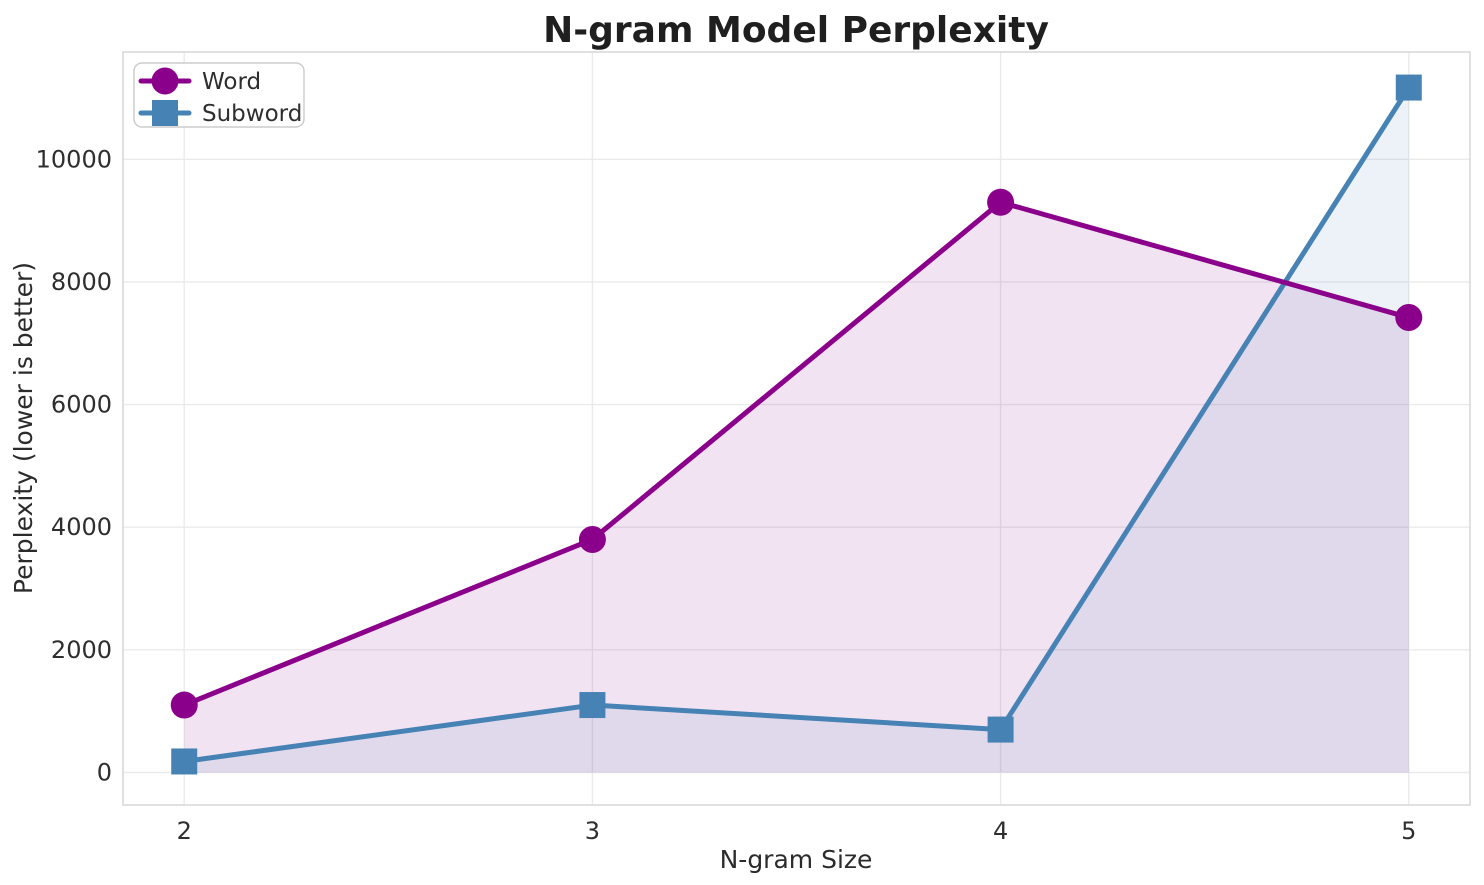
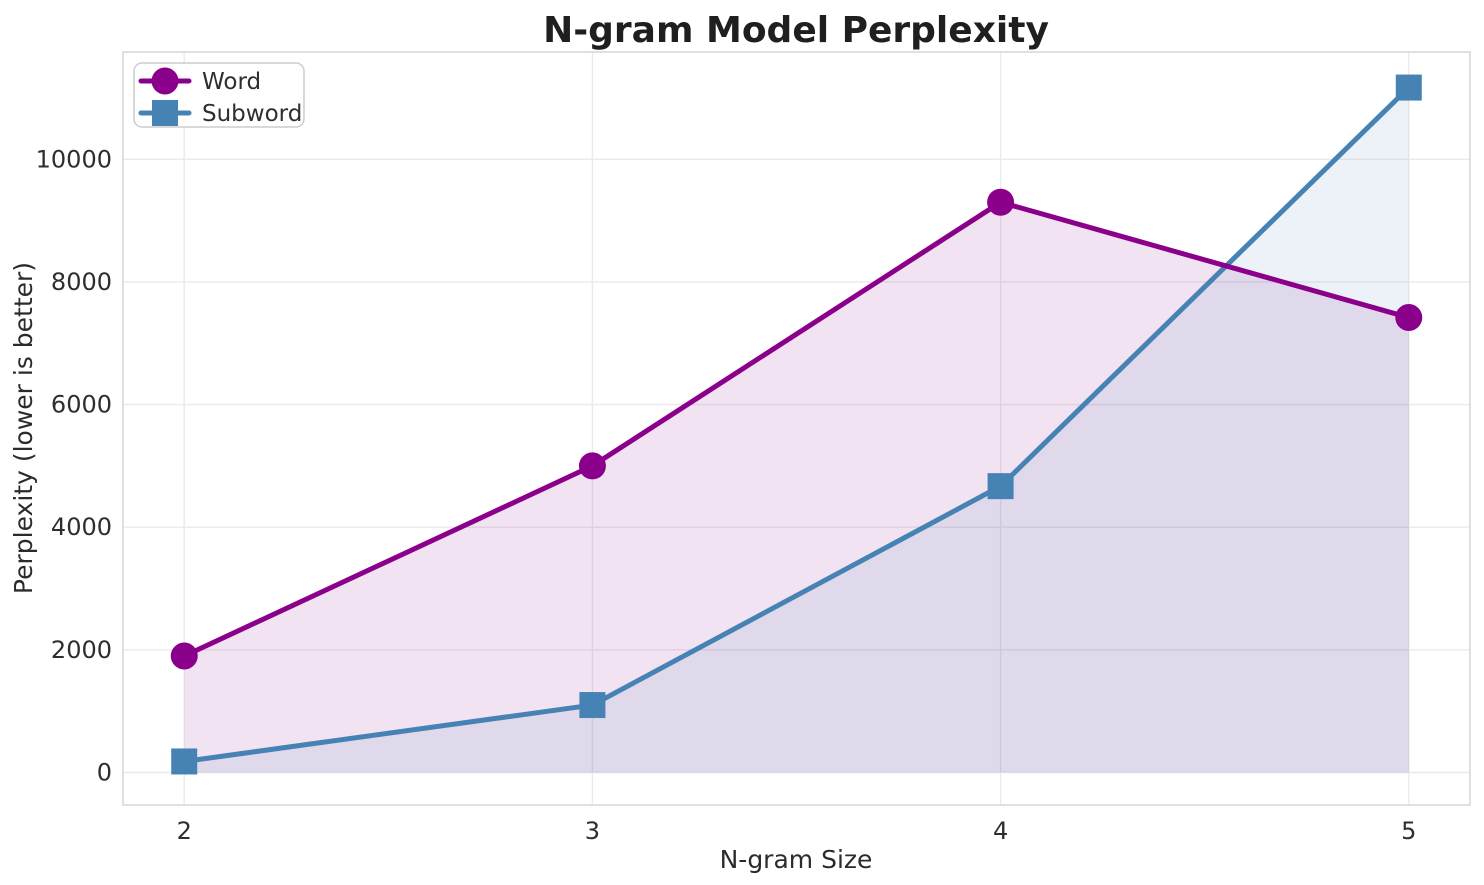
Word/2: 1100 -> 1900
Word/3: 3800 -> 5000
Subword/4: 700 -> 4700
